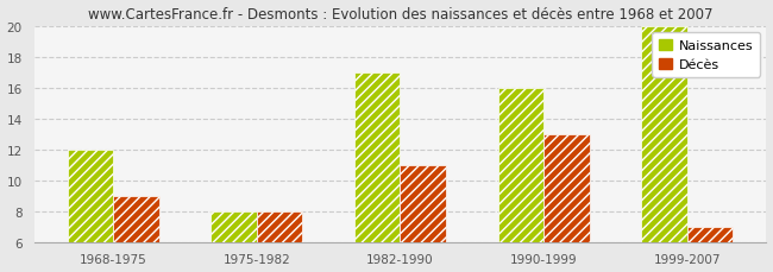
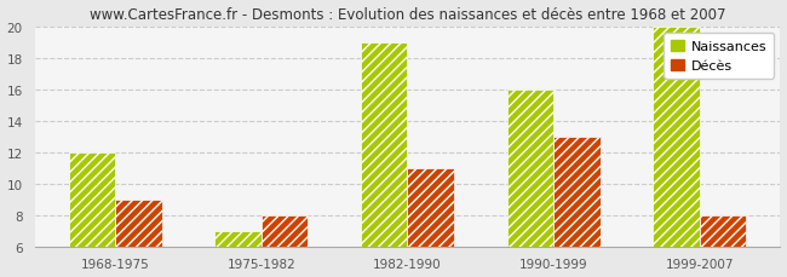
Naissances/1975-1982: 8 -> 7
Naissances/1982-1990: 17 -> 19
Décès/1999-2007: 7 -> 8
